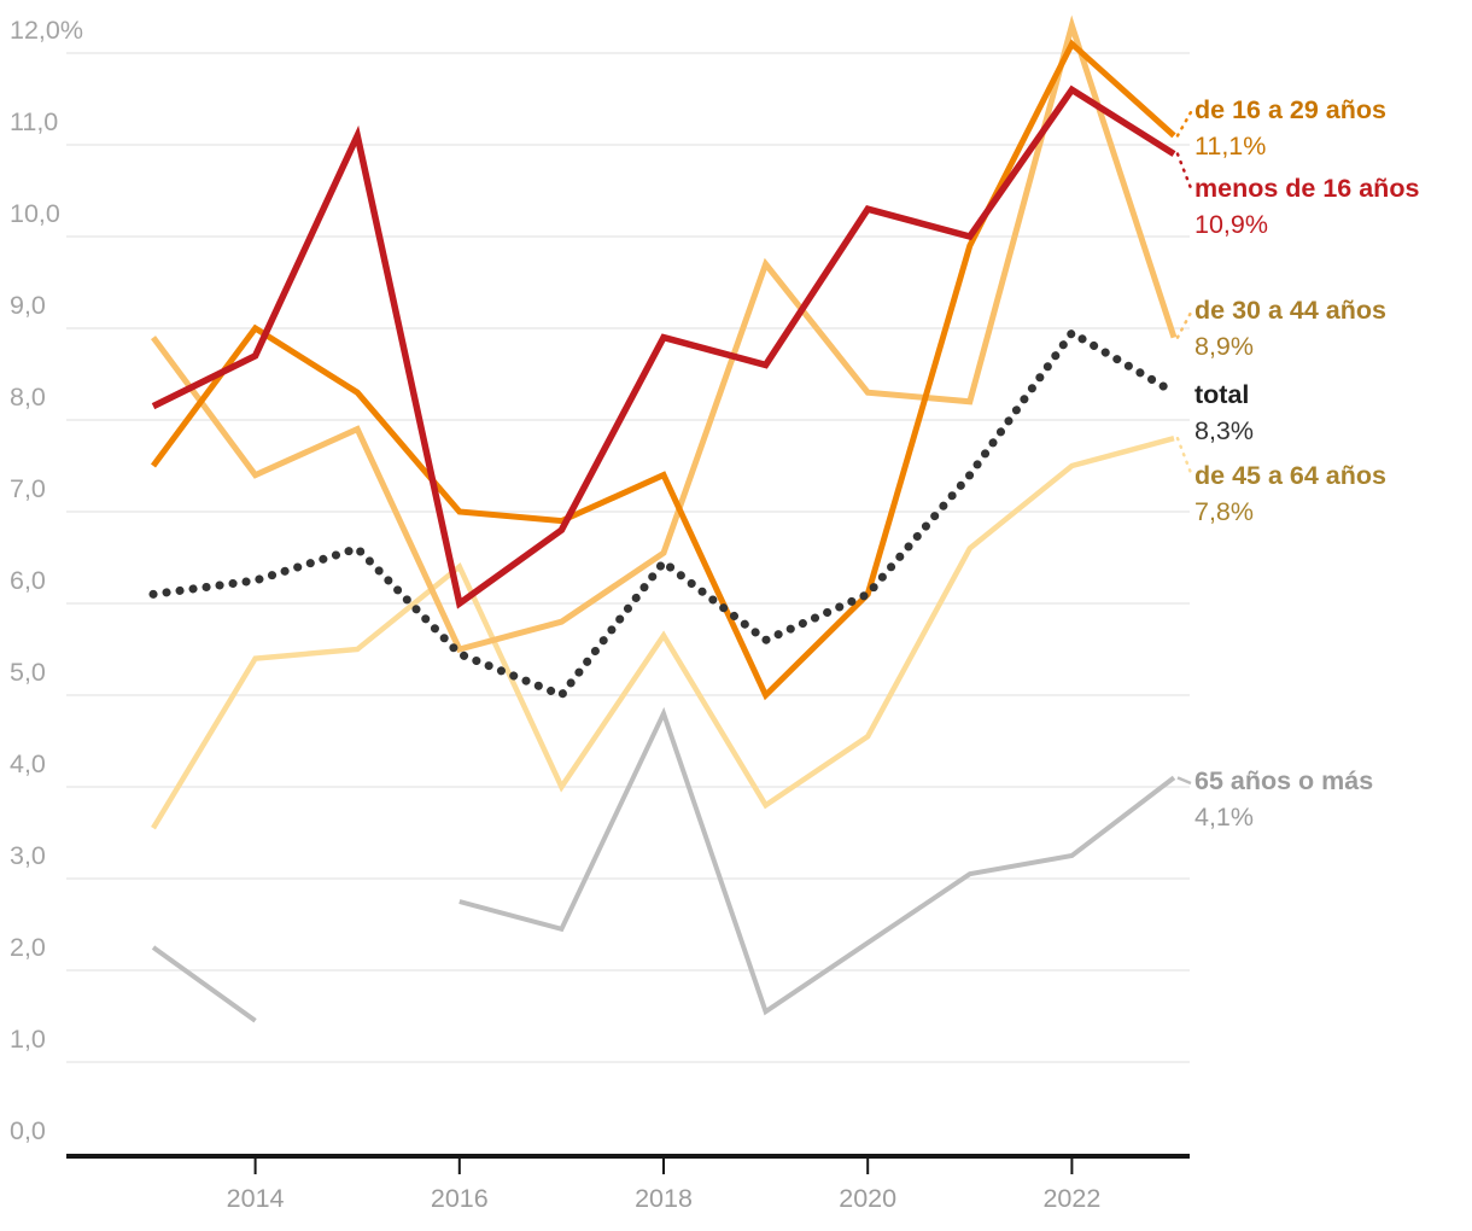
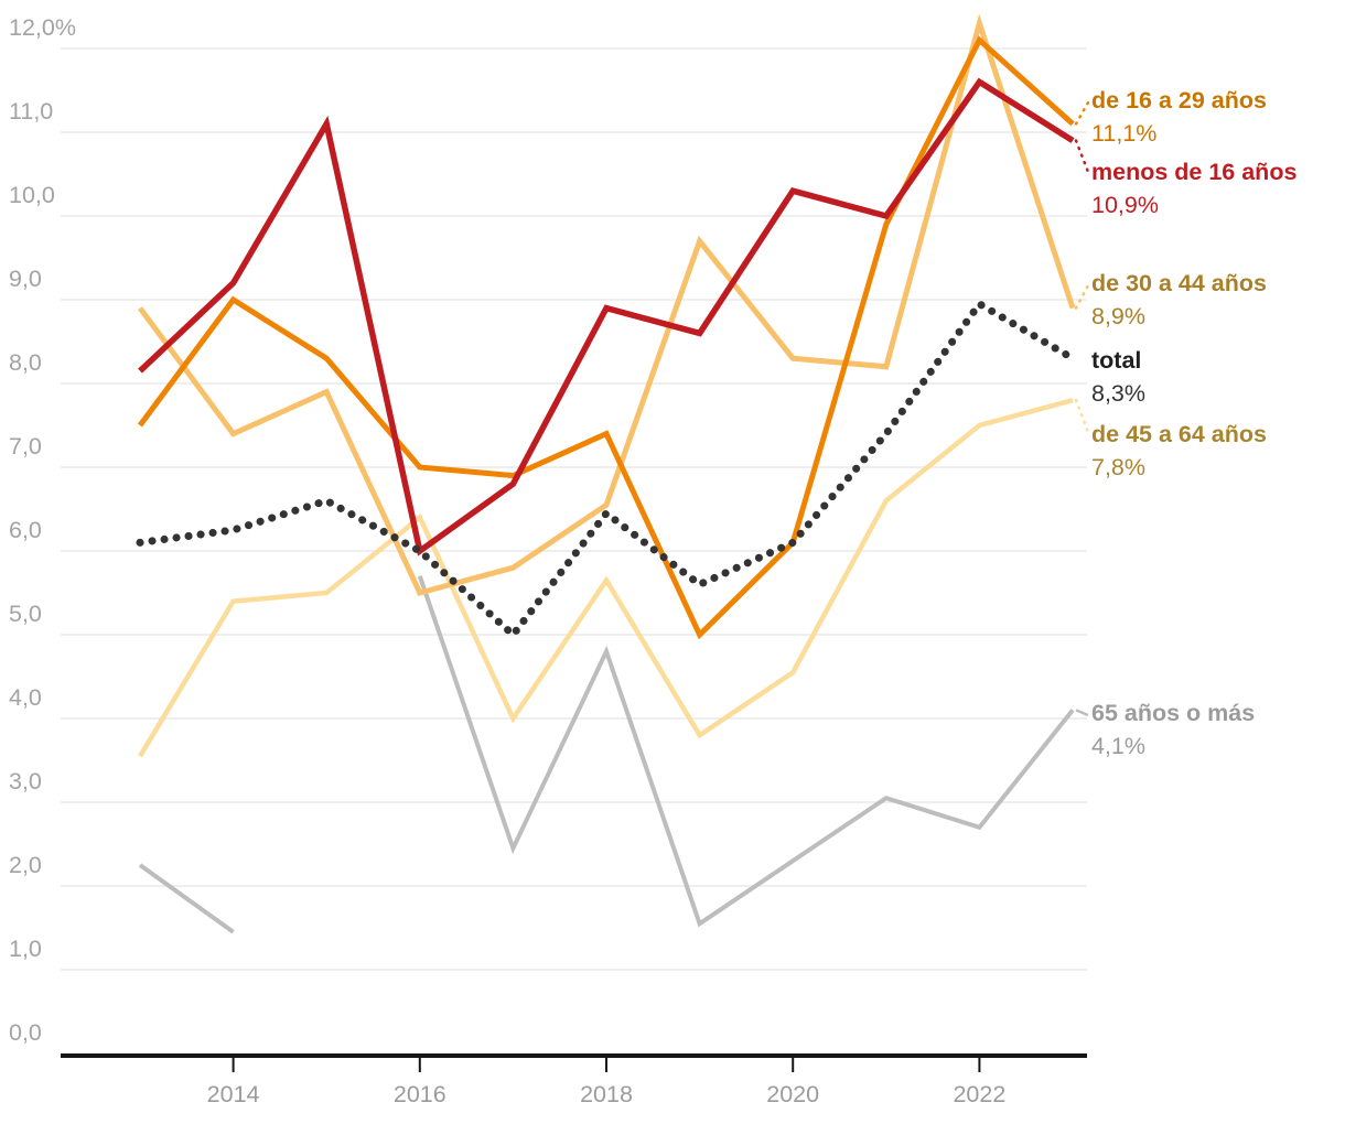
menos de 16 años/2014: 8,7% -> 9,2%
total/2016: 5,5% -> 6,0%
65 años o más/2016: 2,8% -> 5,7%
65 años o más/2022: 3,2% -> 2,7%
